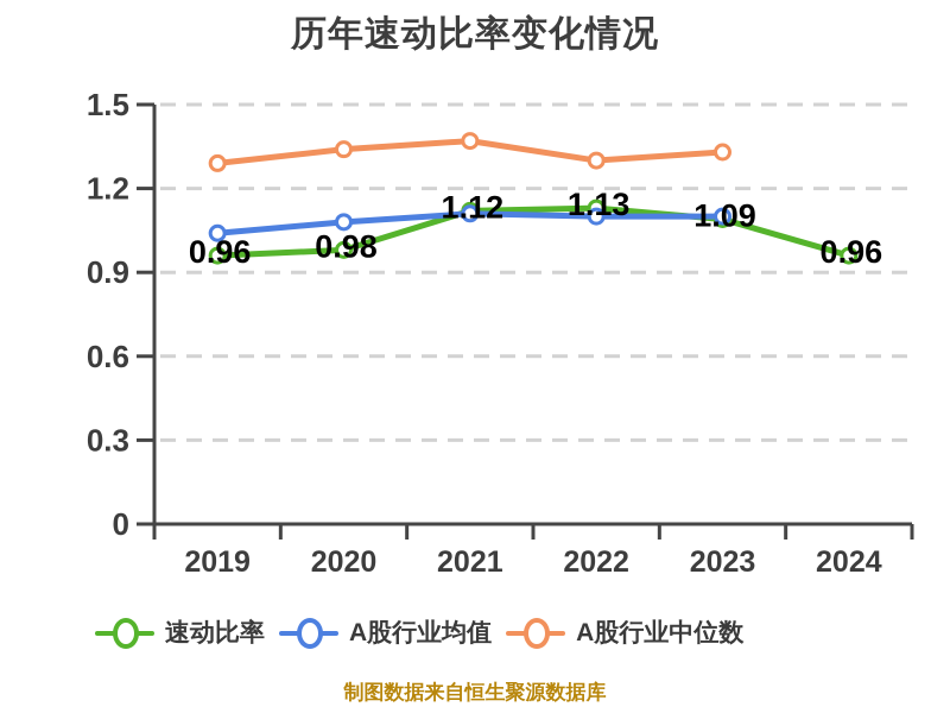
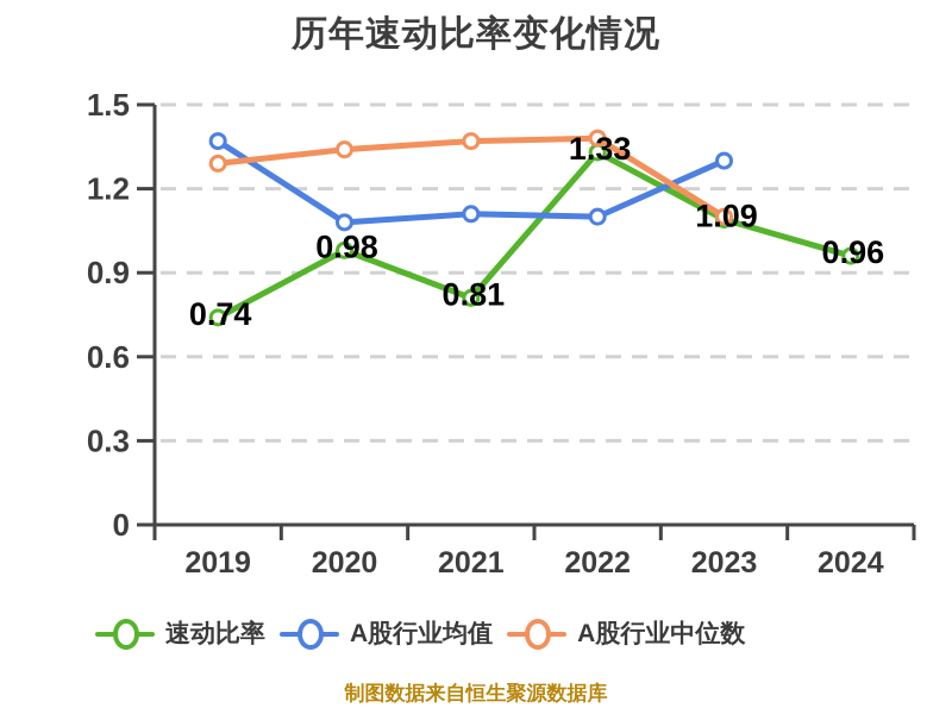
速动比率/2019: 0.96 -> 0.74
A股行业均值/2019: 1.04 -> 1.37
速动比率/2021: 1.12 -> 0.81
速动比率/2022: 1.13 -> 1.33
A股行业中位数/2022: 1.30 -> 1.38
A股行业均值/2023: 1.10 -> 1.30
A股行业中位数/2023: 1.33 -> 1.10
